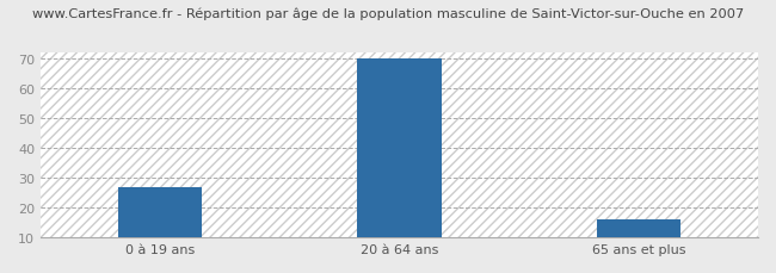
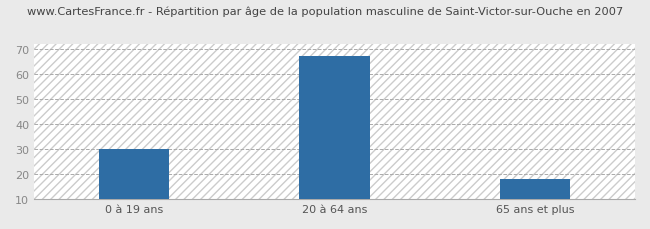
0 à 19 ans: 27 -> 30
20 à 64 ans: 70 -> 67
65 ans et plus: 16 -> 18
